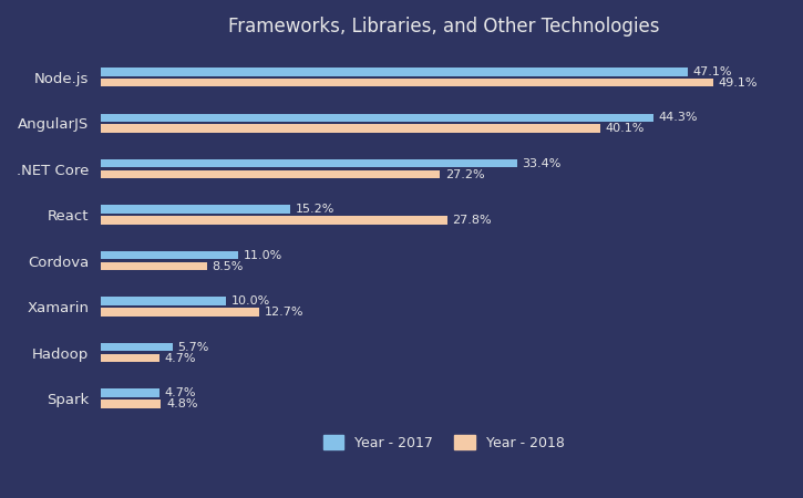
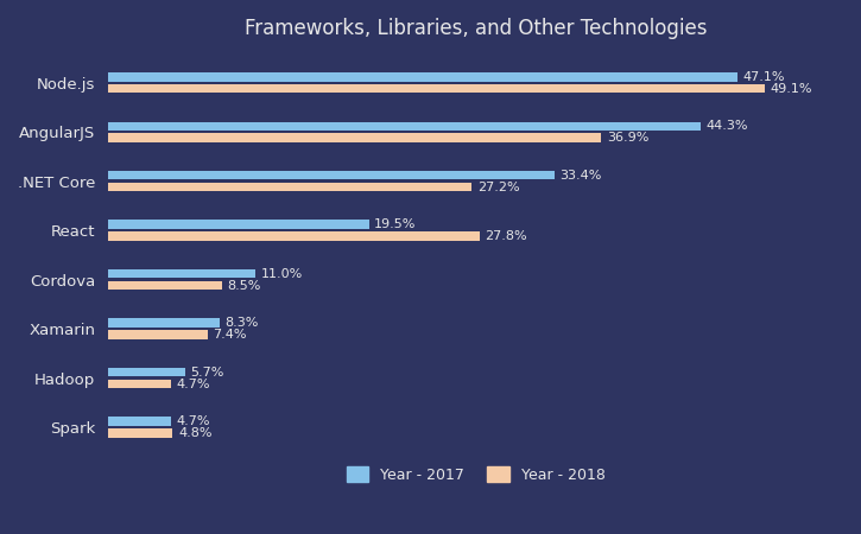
Year - 2018/AngularJS: 40.1% -> 36.9%
Year - 2017/React: 15.2% -> 19.5%
Year - 2017/Xamarin: 10.0% -> 8.3%
Year - 2018/Xamarin: 12.7% -> 7.4%
